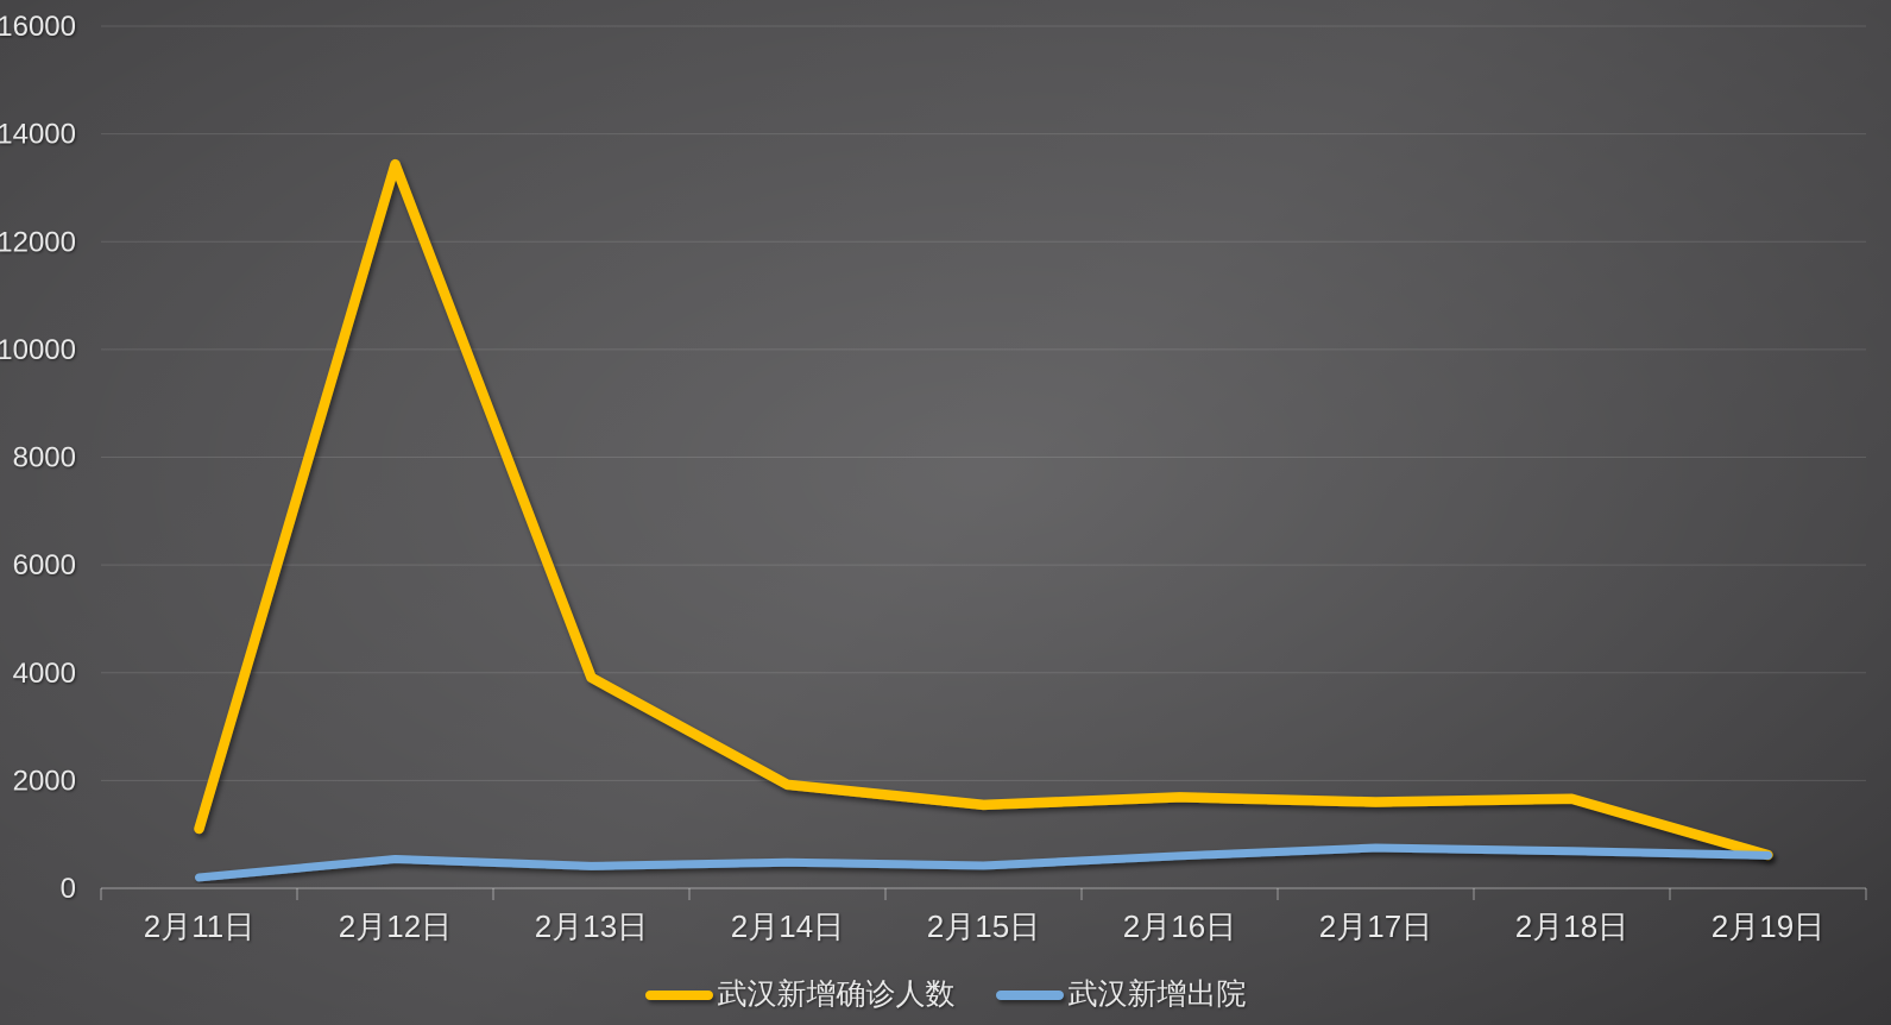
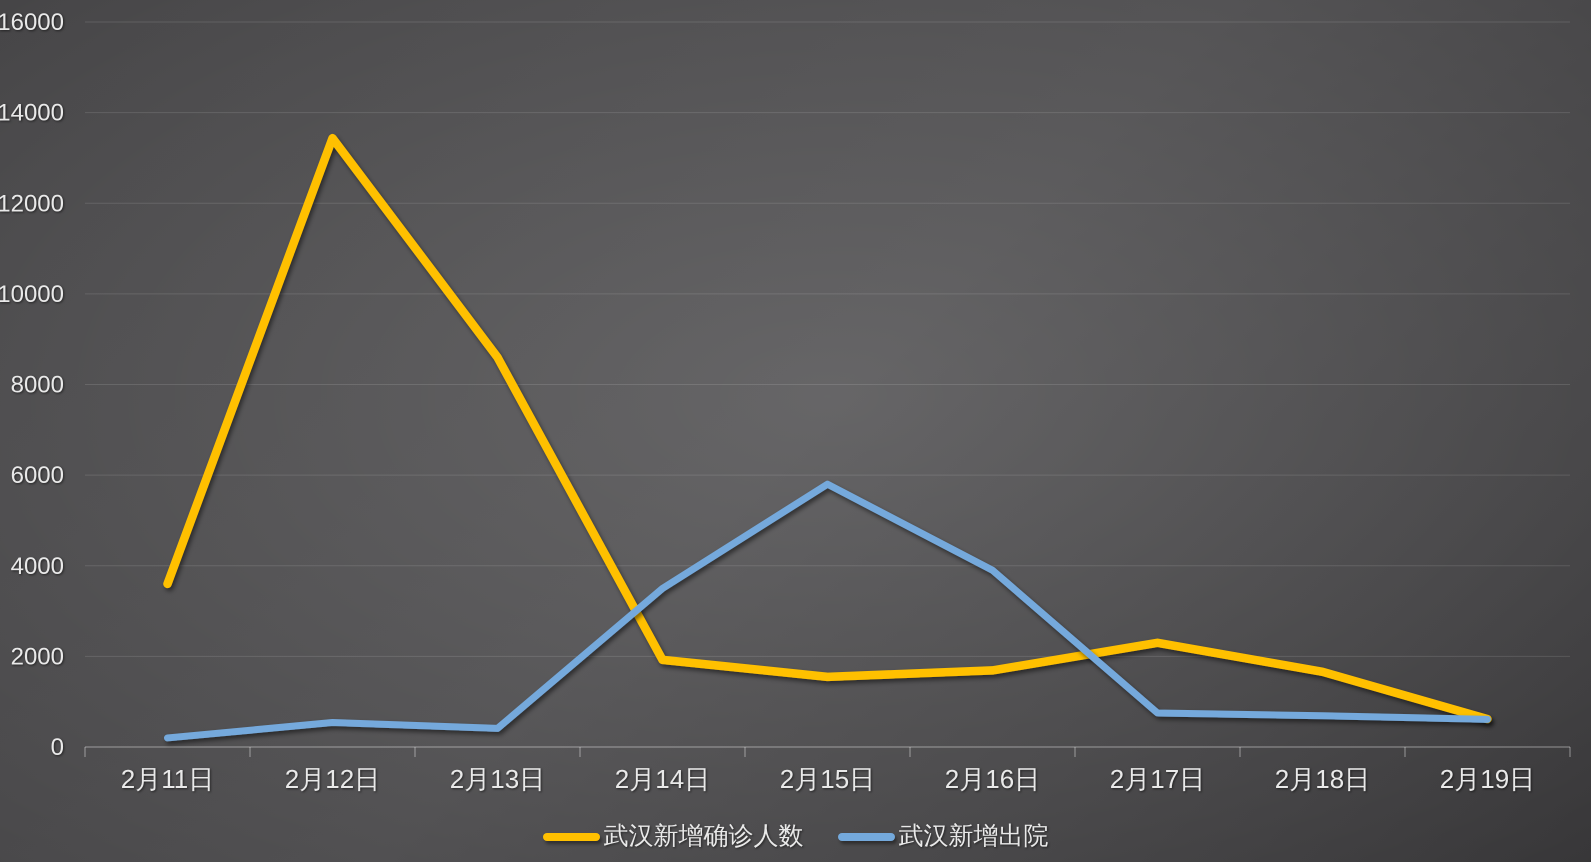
武汉新增确诊人数/2月11日: 1100 -> 3600
武汉新增确诊人数/2月13日: 3900 -> 8600
武汉新增出院/2月14日: 500 -> 3500
武汉新增出院/2月15日: 400 -> 5800
武汉新增出院/2月16日: 600 -> 3900
武汉新增确诊人数/2月17日: 1600 -> 2300
